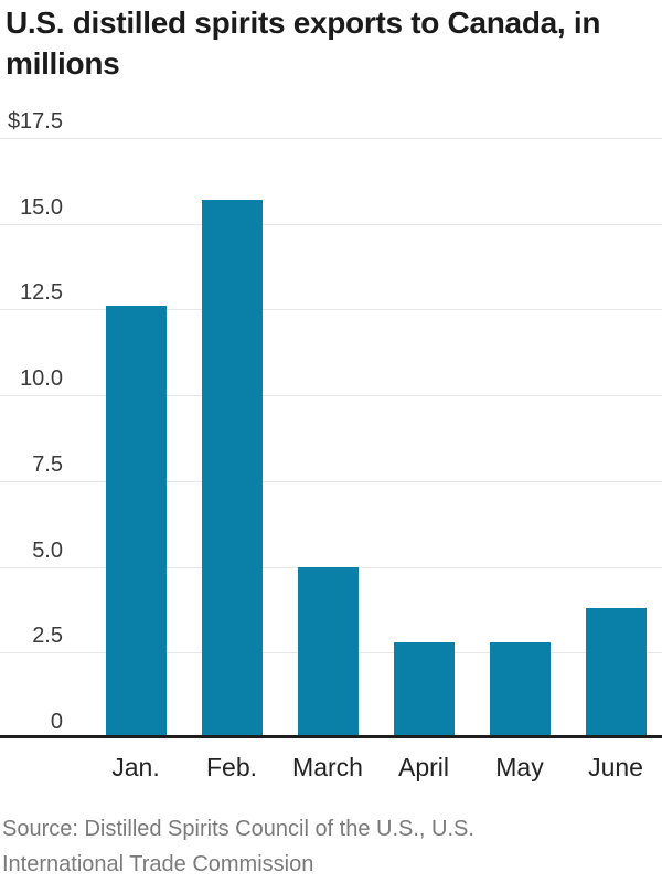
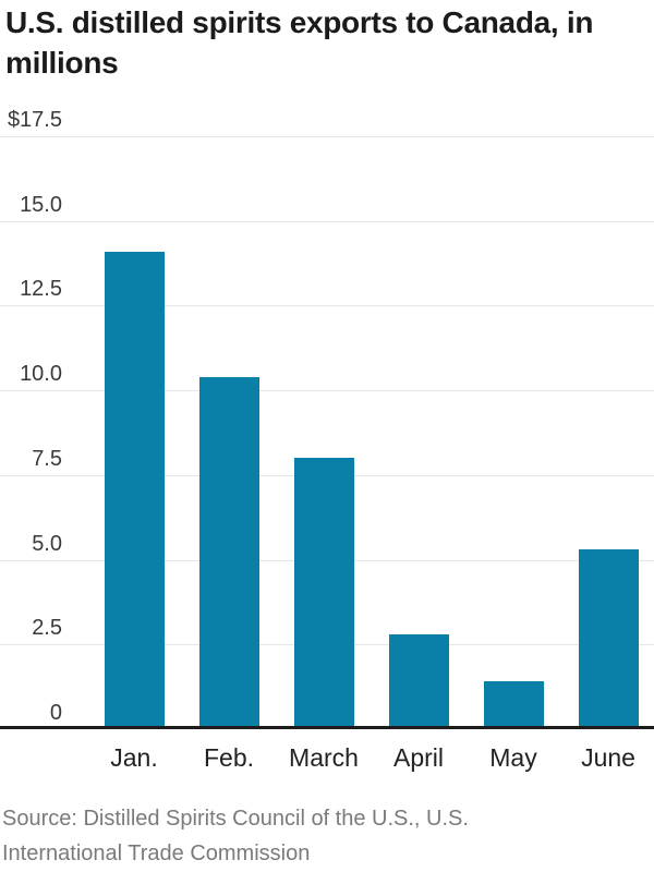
Jan.: $12.6 -> $14.1
Feb.: $15.7 -> $10.4
March: $5.0 -> $8.0
May: $2.8 -> $1.4
June: $3.8 -> $5.3
